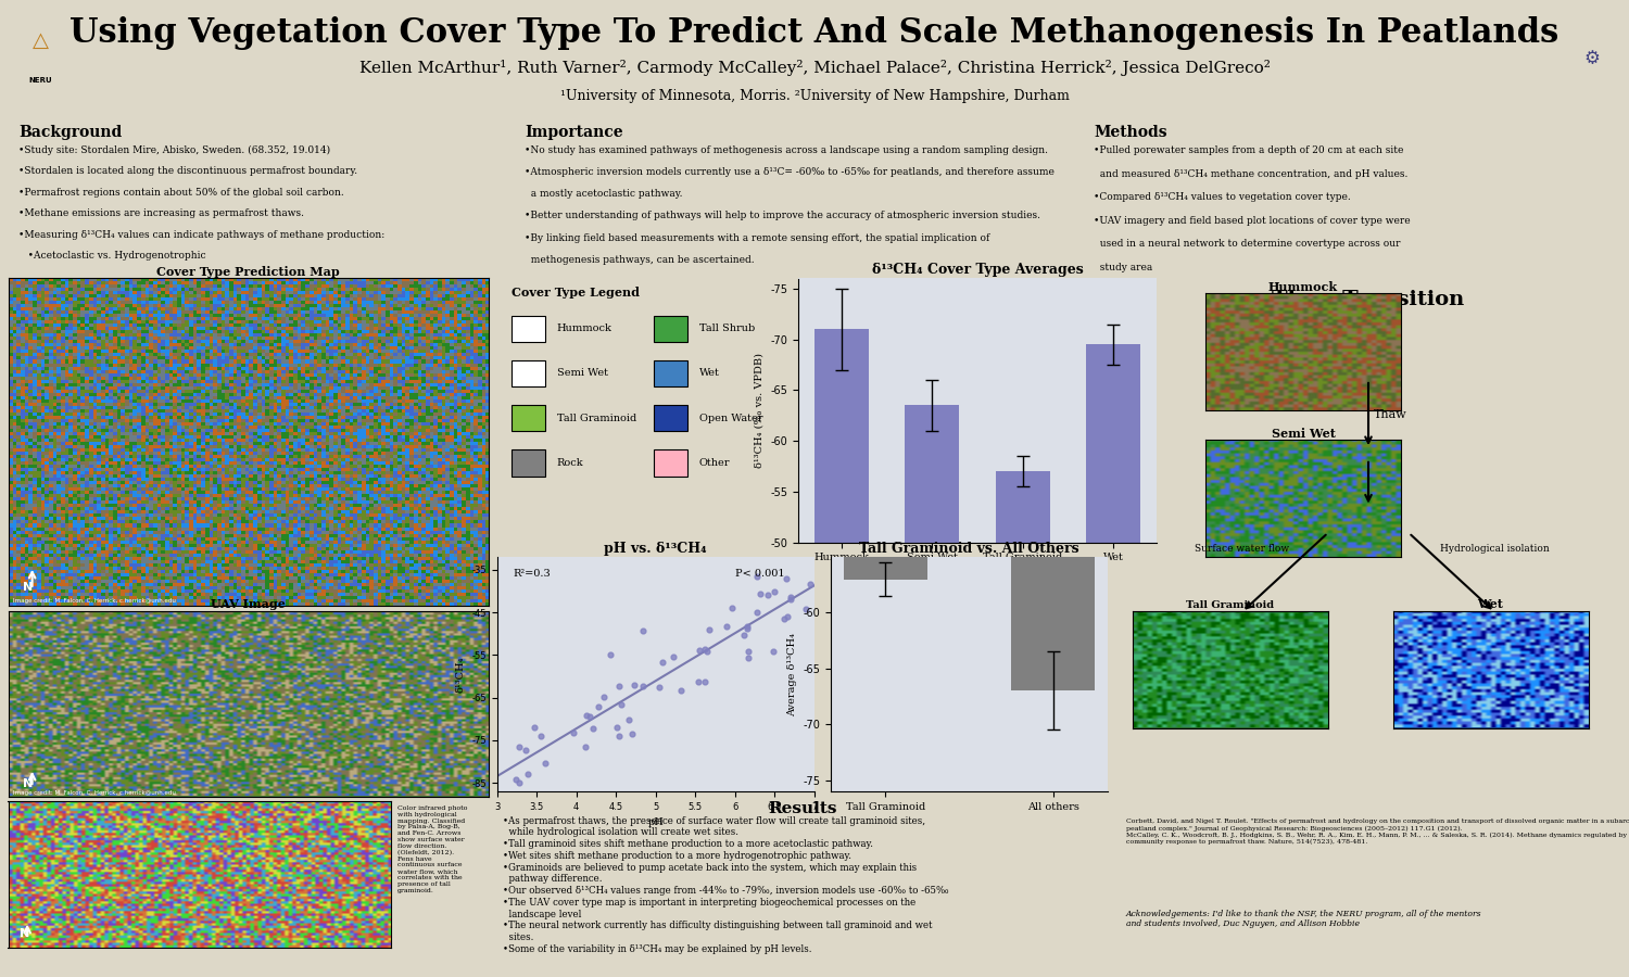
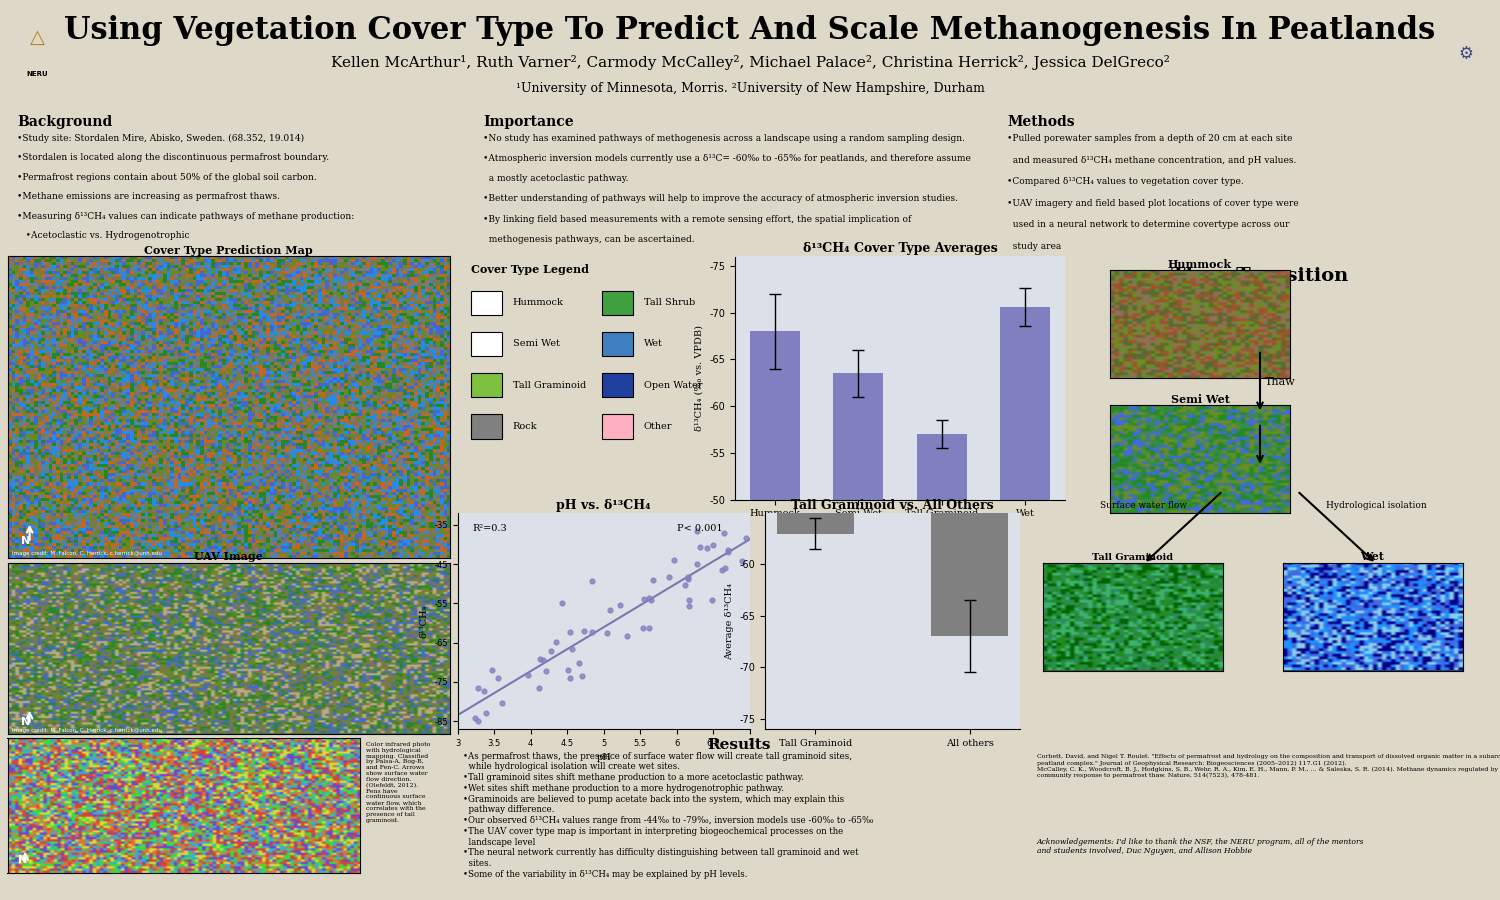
δ¹³CH₄ Cover Type Averages/Hummock: -71.0 -> -68.0
δ¹³CH₄ Cover Type Averages/Wet: -69.5 -> -70.6
